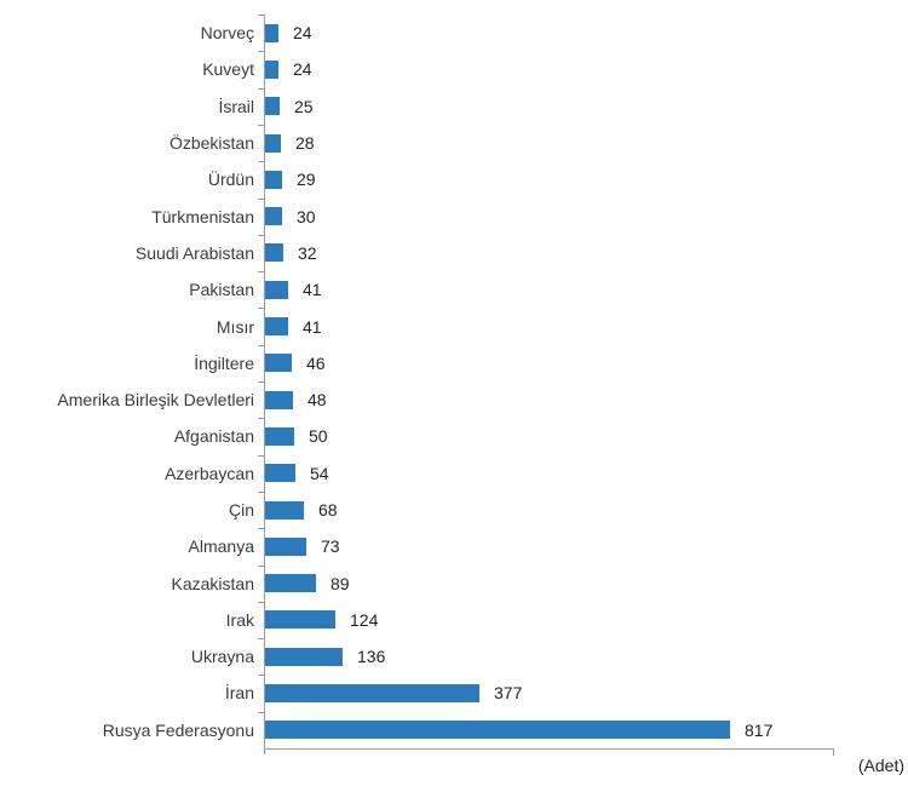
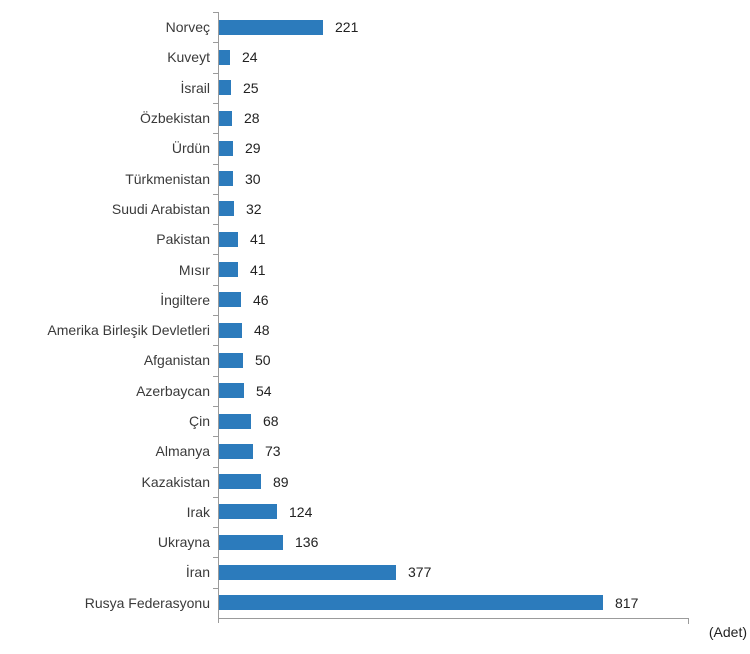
Norveç: 24 -> 221
